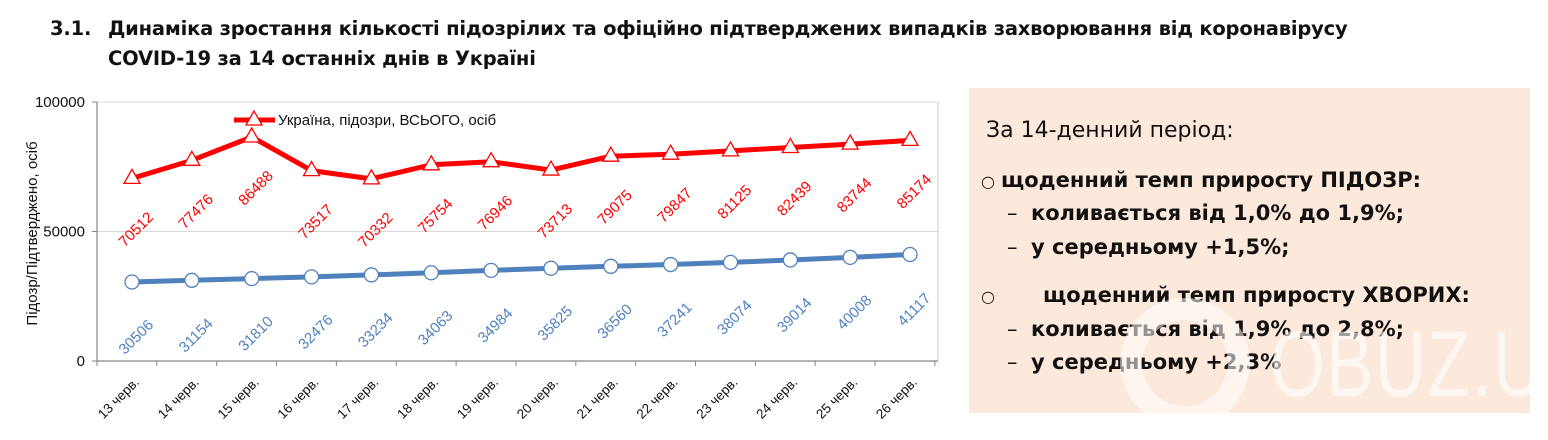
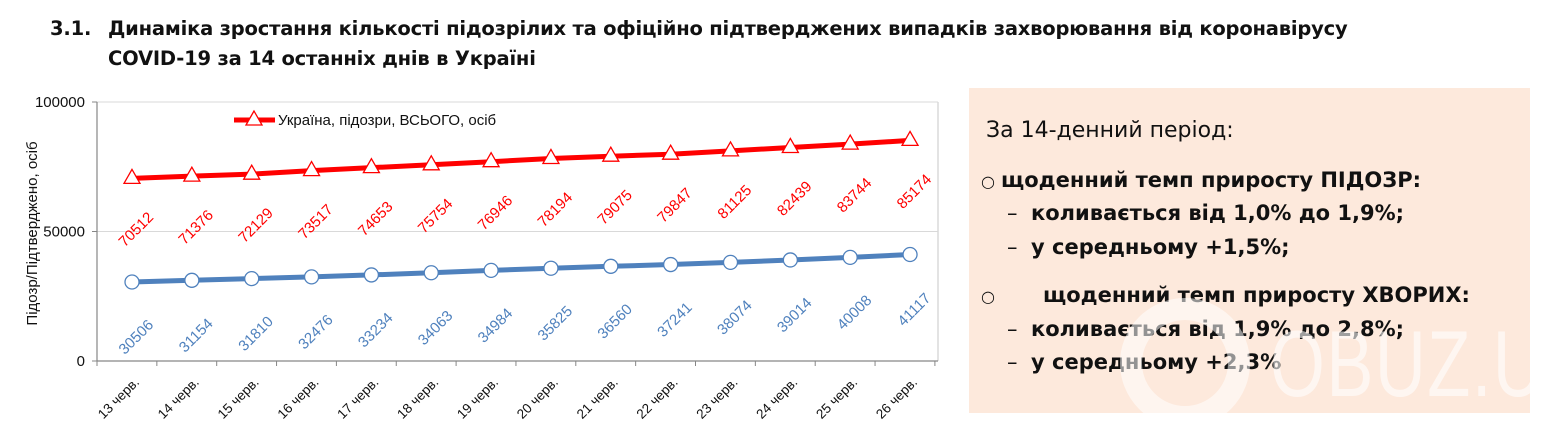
Україна, підозри, ВСЬОГО, осіб/14 черв.: 77476 -> 71376
Україна, підозри, ВСЬОГО, осіб/15 черв.: 86488 -> 72129
Україна, підозри, ВСЬОГО, осіб/17 черв.: 70332 -> 74653
Україна, підозри, ВСЬОГО, осіб/20 черв.: 73713 -> 78194
